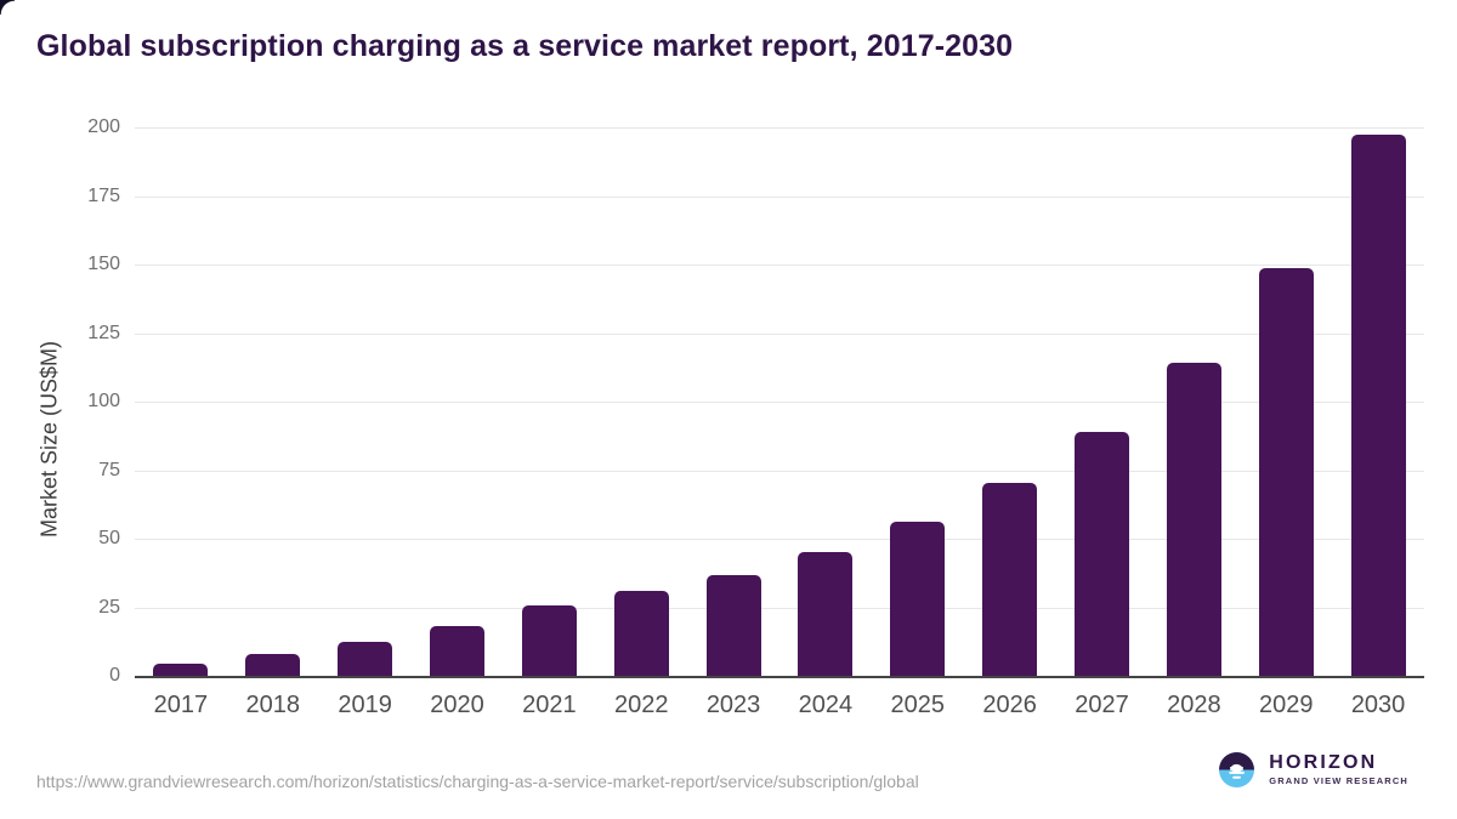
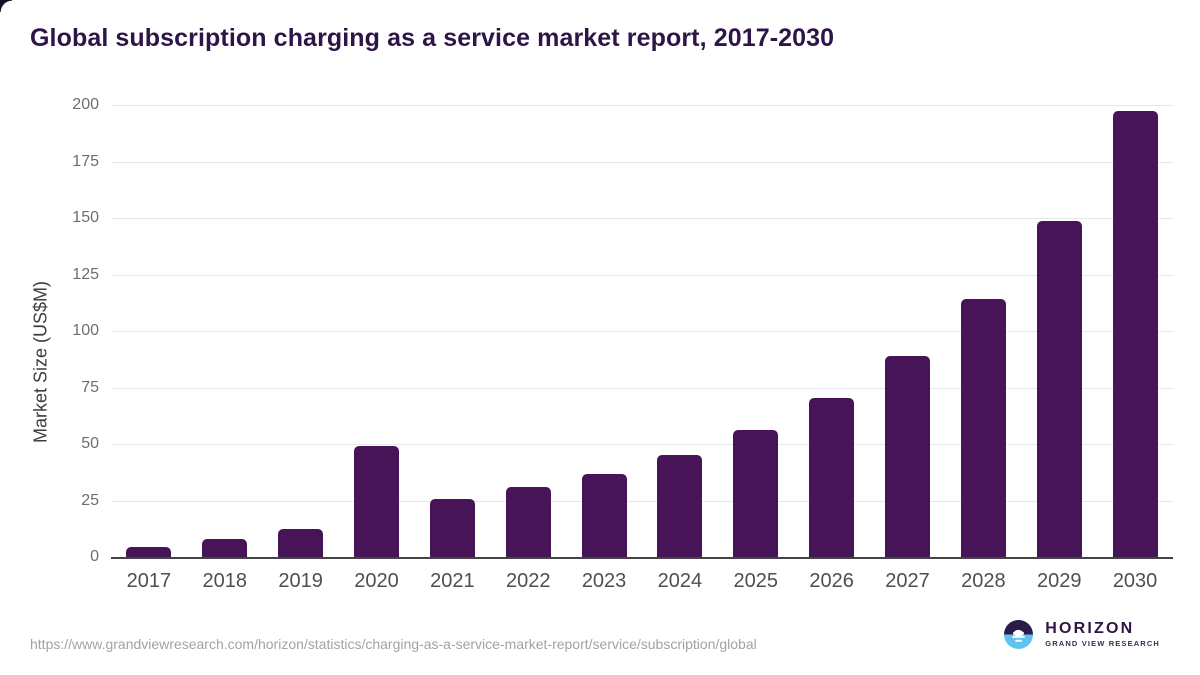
2020: 18 -> 49
